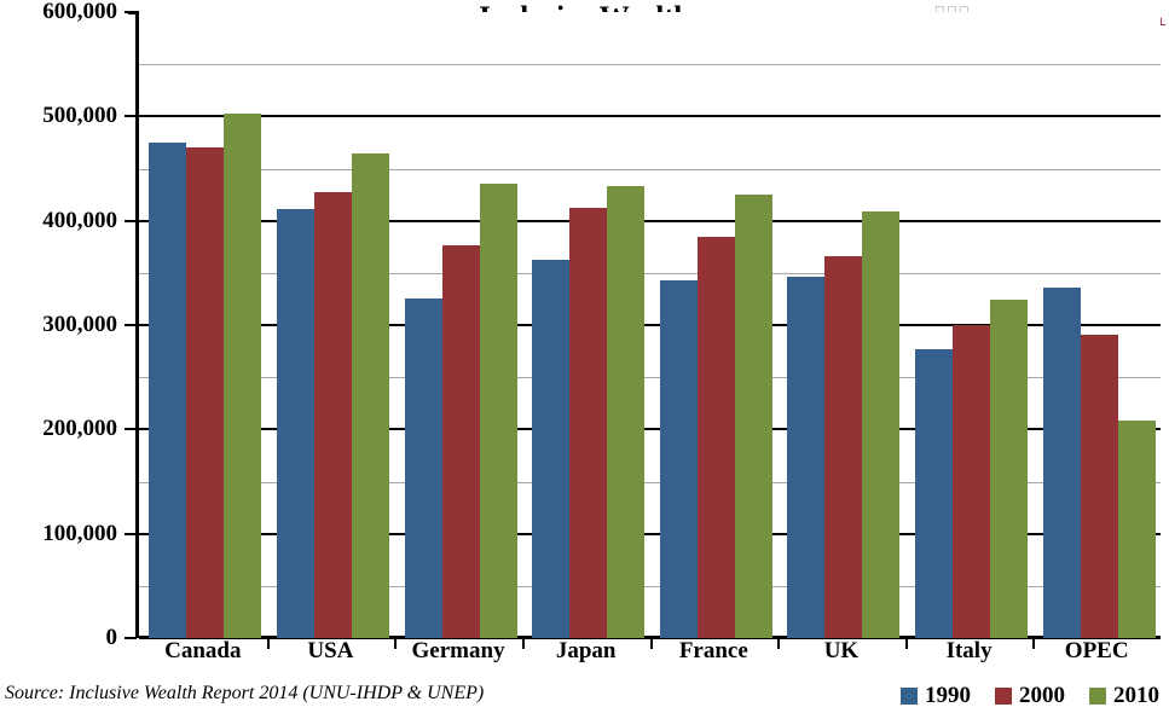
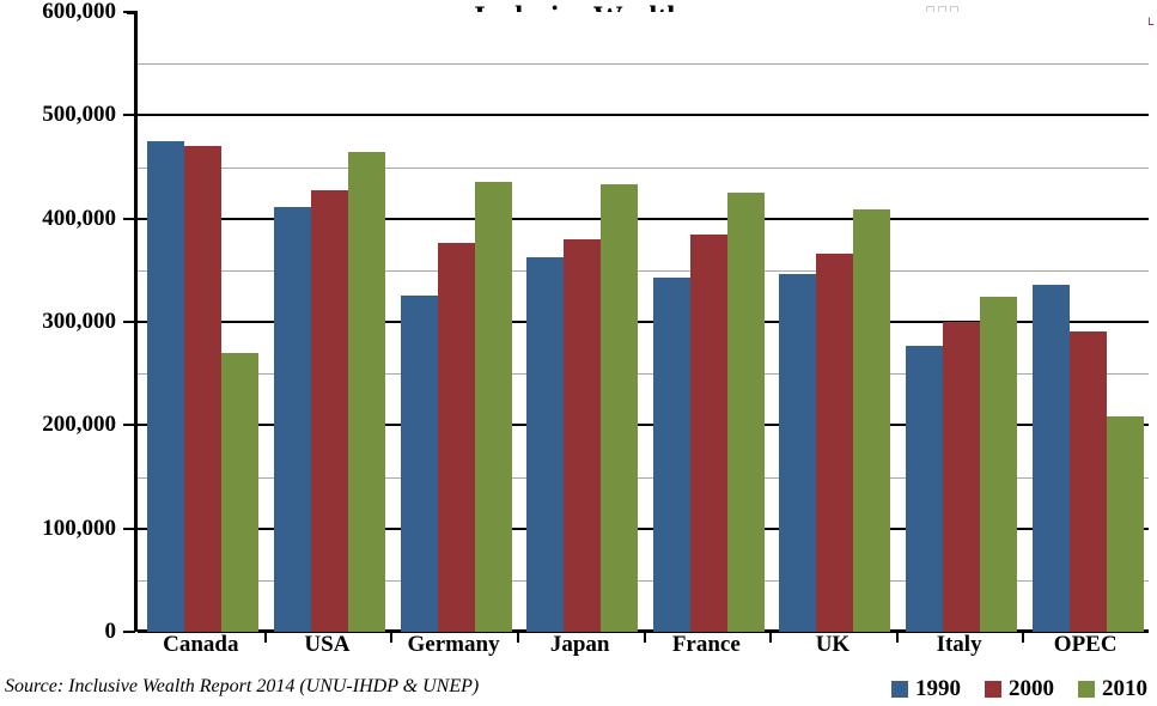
2010/Canada: 500000 -> 270000
2000/Japan: 410000 -> 380000
